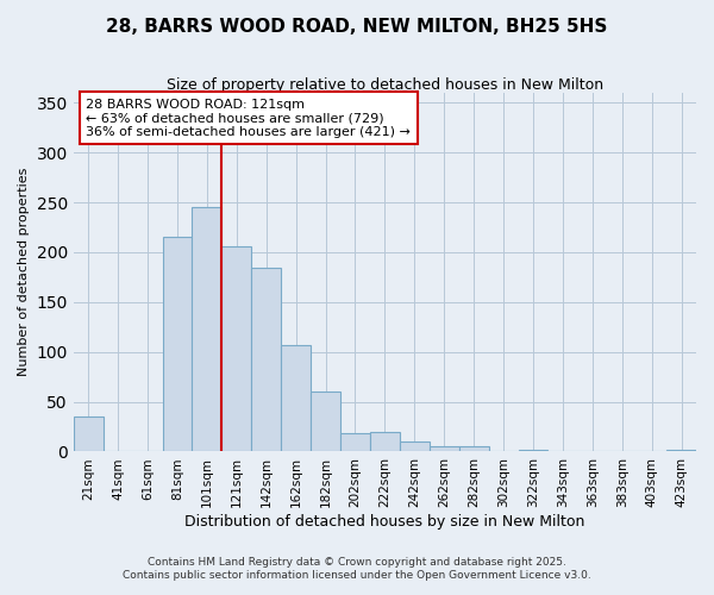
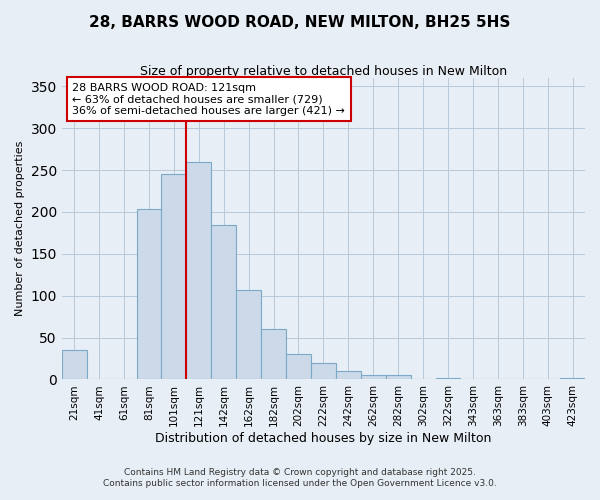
81sqm: 216 -> 203
121sqm: 206 -> 260
202sqm: 18 -> 30
